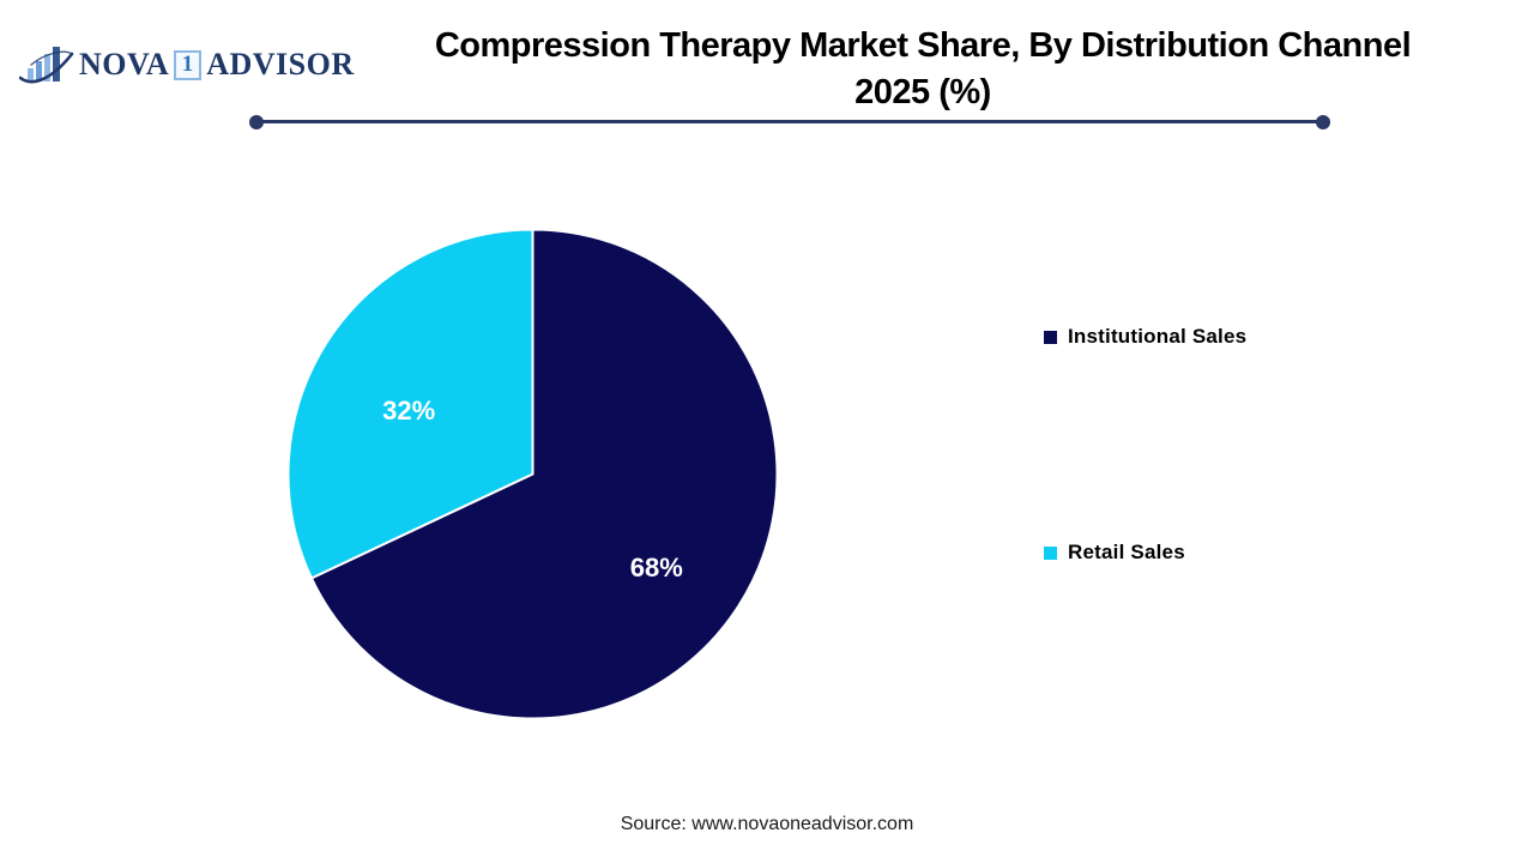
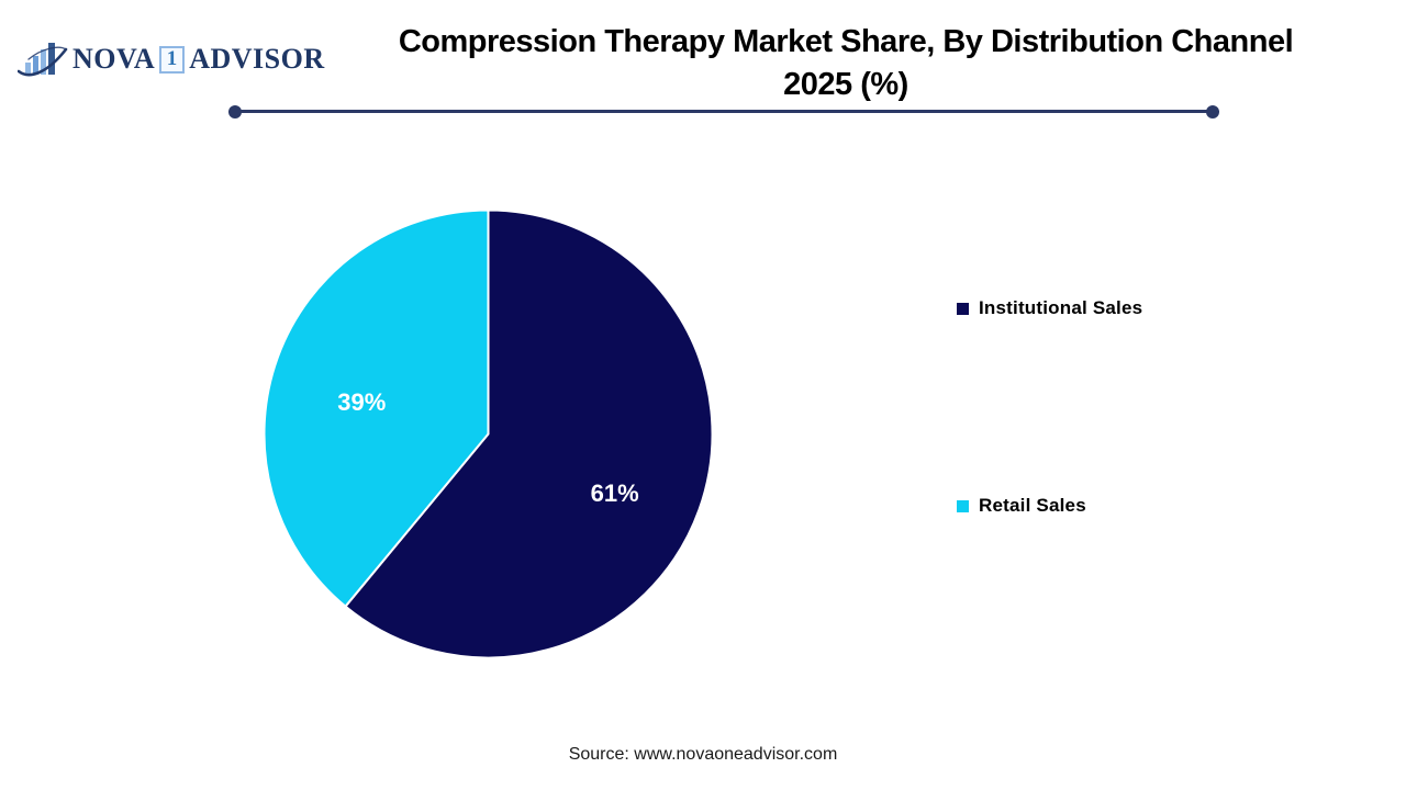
Institutional Sales: 68% -> 61%
Retail Sales: 32% -> 39%
